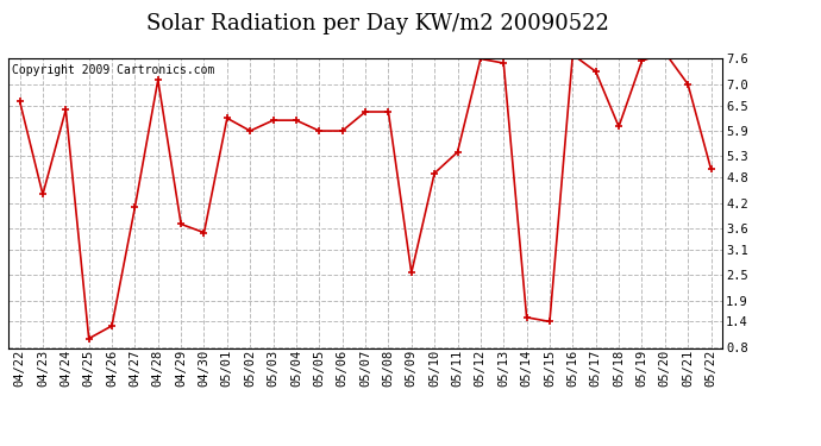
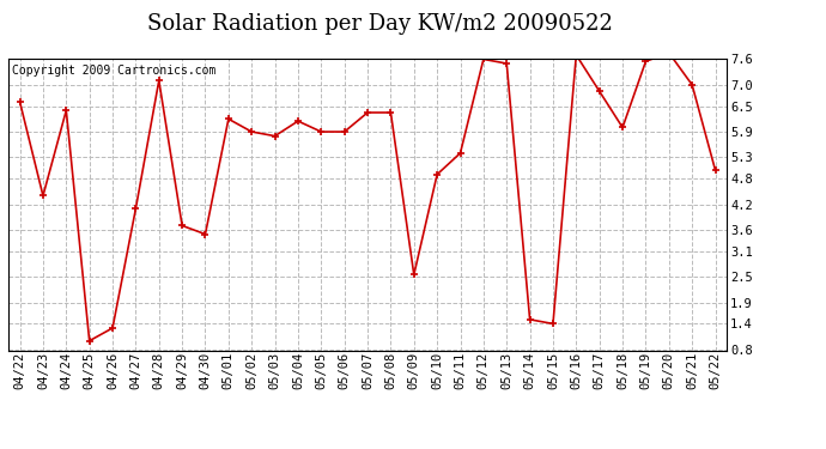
05/03: 6.15 -> 5.80
05/17: 7.30 -> 6.85
